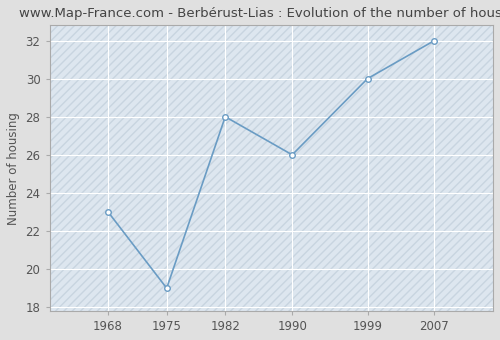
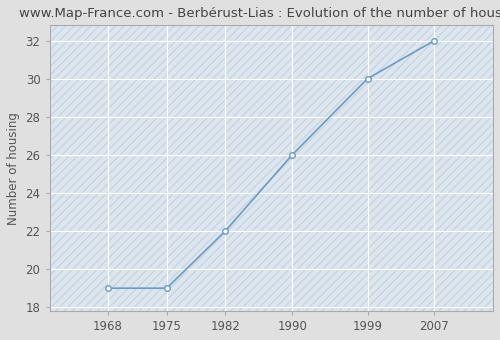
1968: 23 -> 19
1982: 28 -> 22
